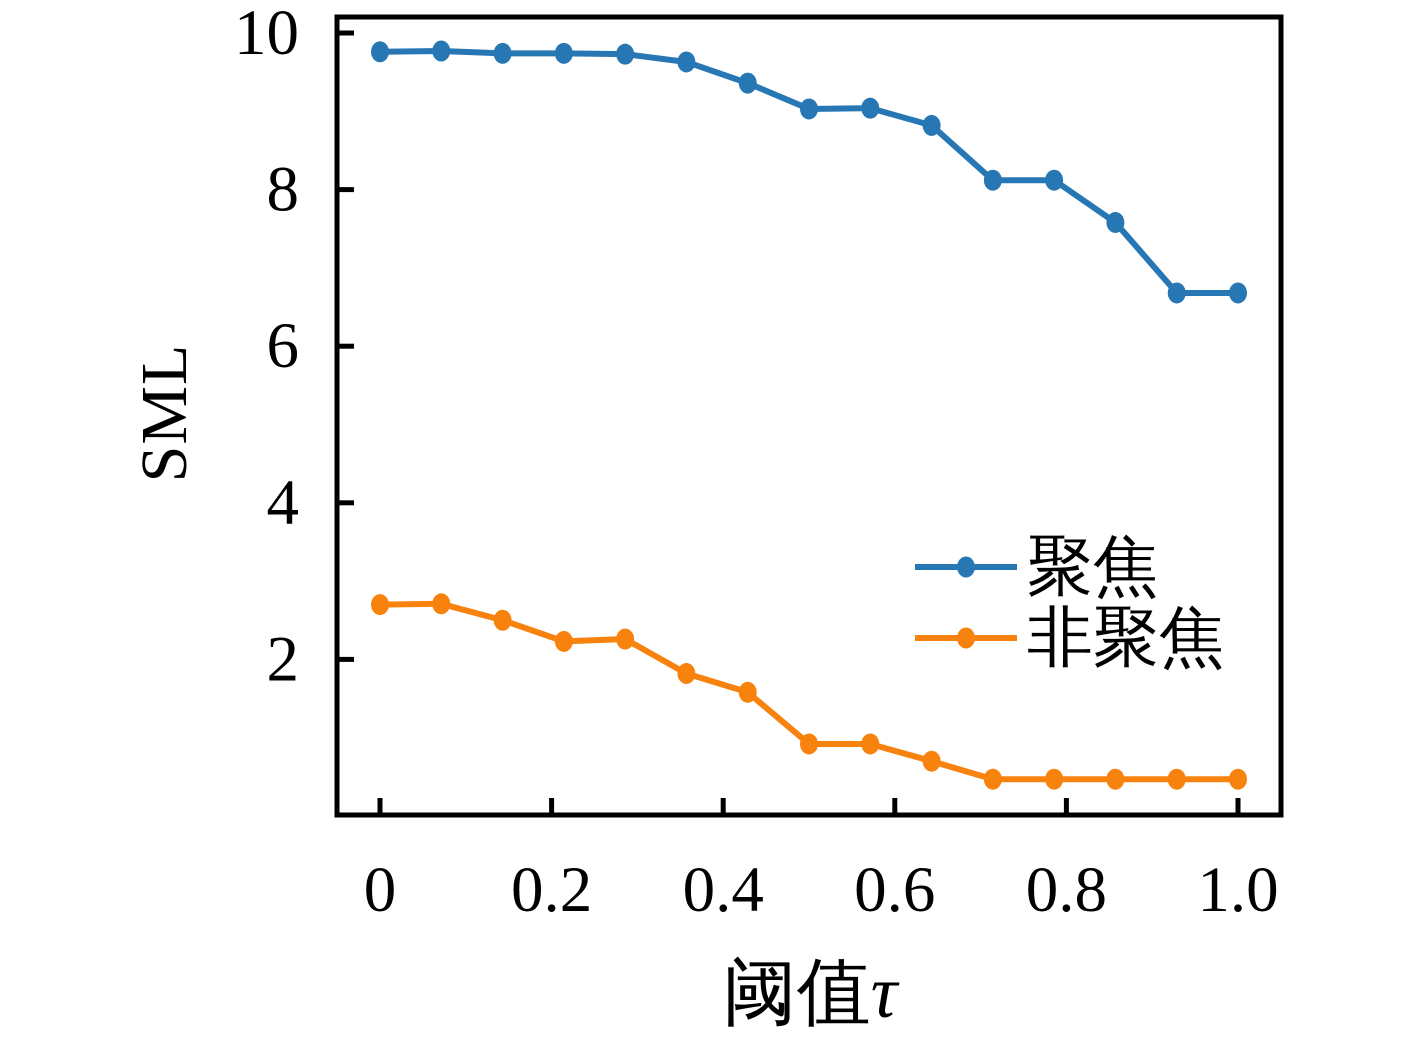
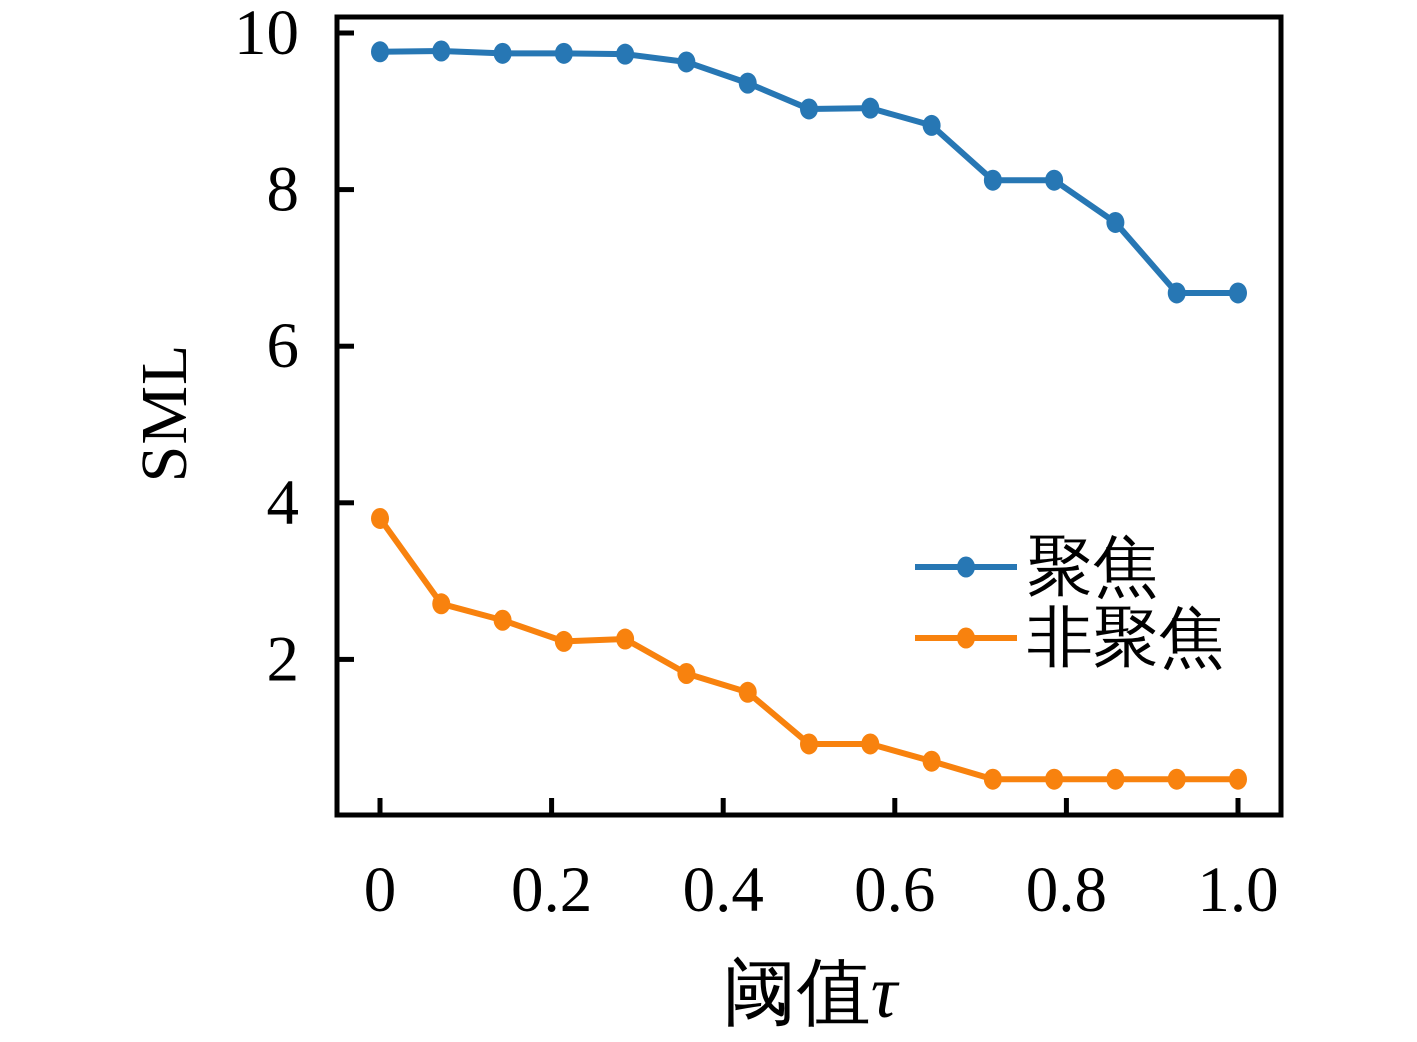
非聚焦/0: 2,7 -> 3,8
